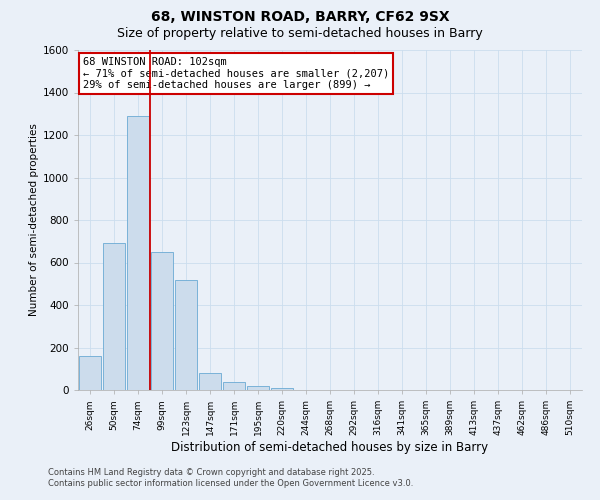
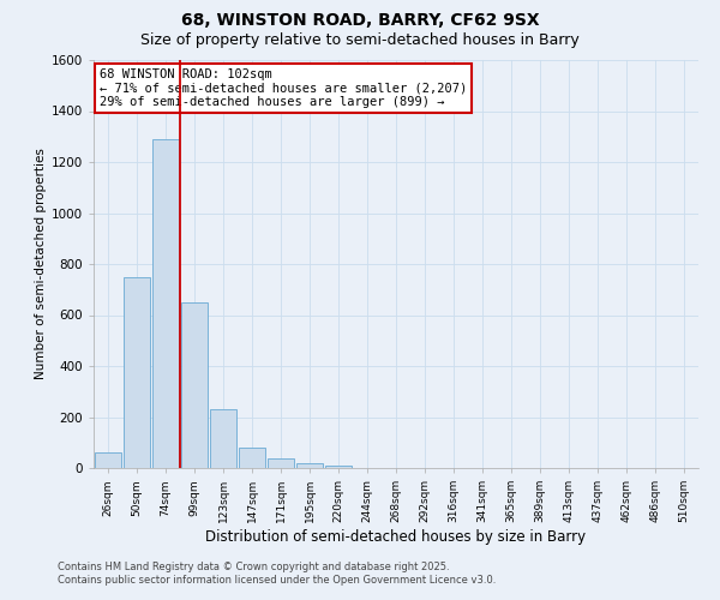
26sqm: 160 -> 60
50sqm: 690 -> 750
123sqm: 520 -> 230
